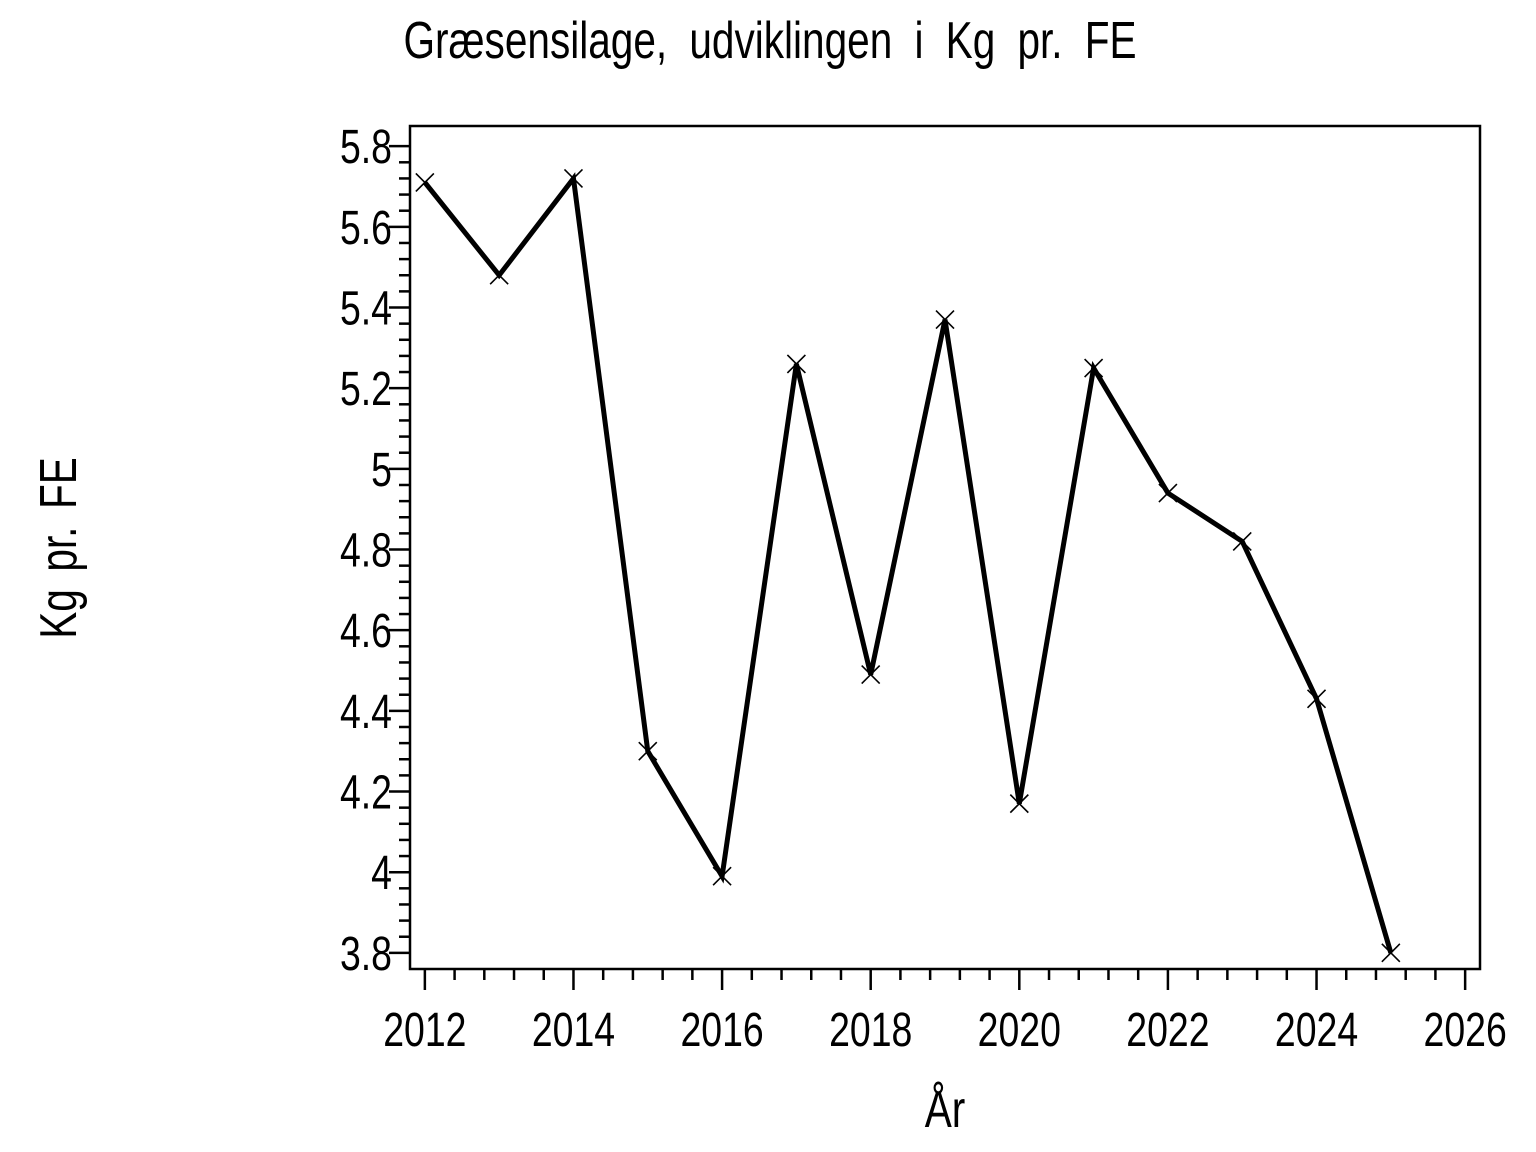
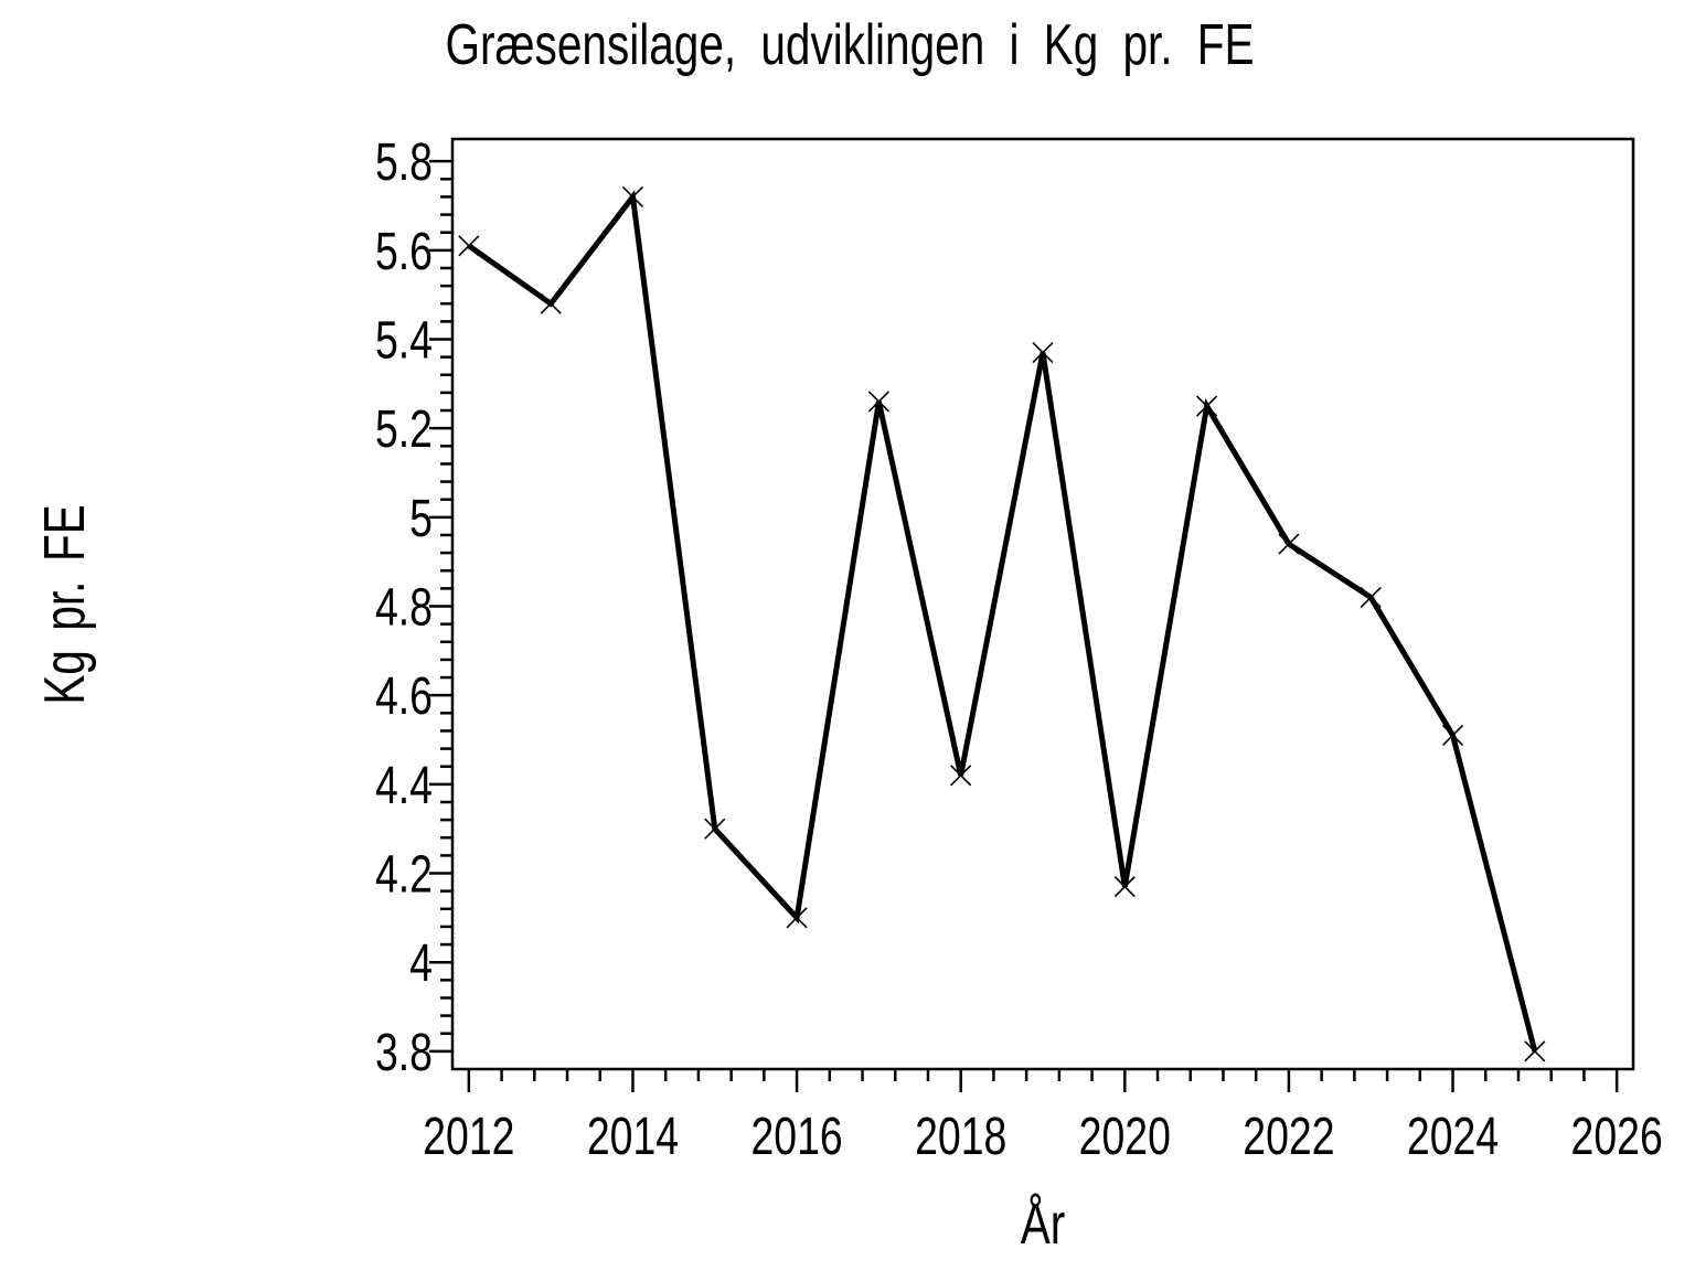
2012: 5.71 -> 5.61
2016: 3.99 -> 4.10
2018: 4.49 -> 4.42
2024: 4.43 -> 4.51
